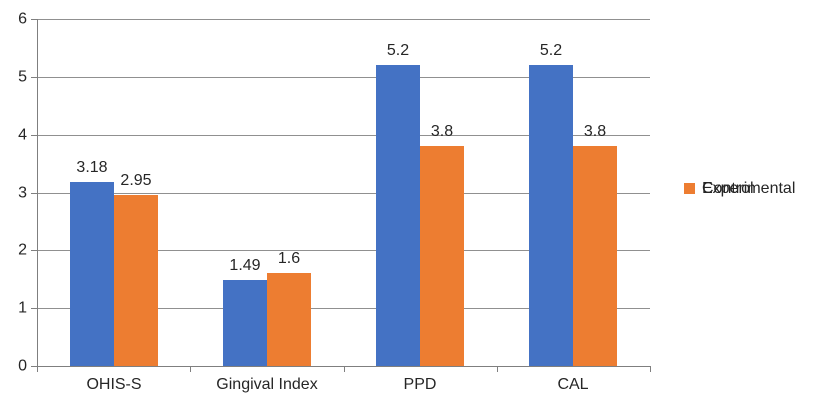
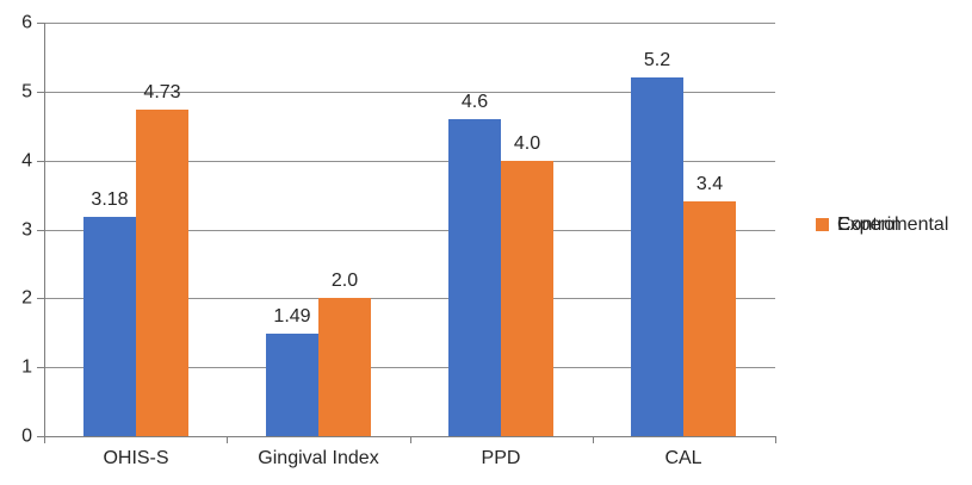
Control/OHIS-S: 2.95 -> 4.73
Control/Gingival Index: 1.6 -> 2.0
Experimental/PPD: 5.2 -> 4.6
Control/PPD: 3.8 -> 4.0
Control/CAL: 3.8 -> 3.4
